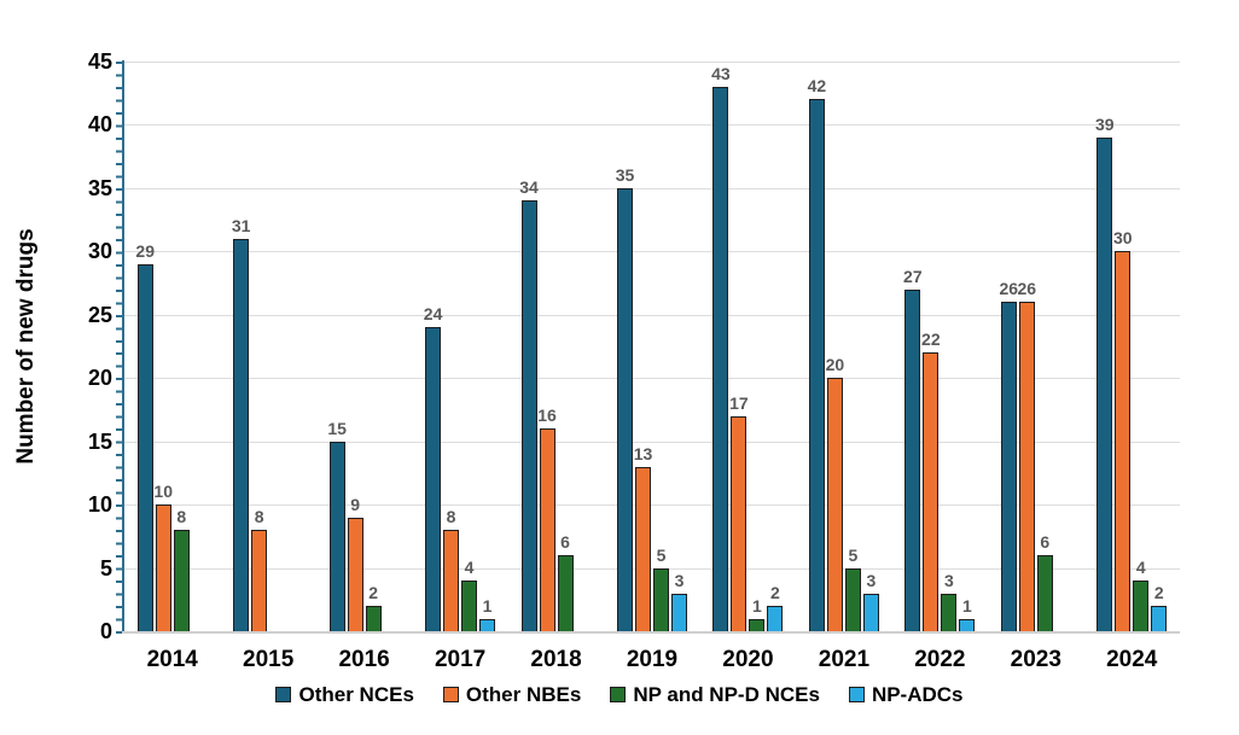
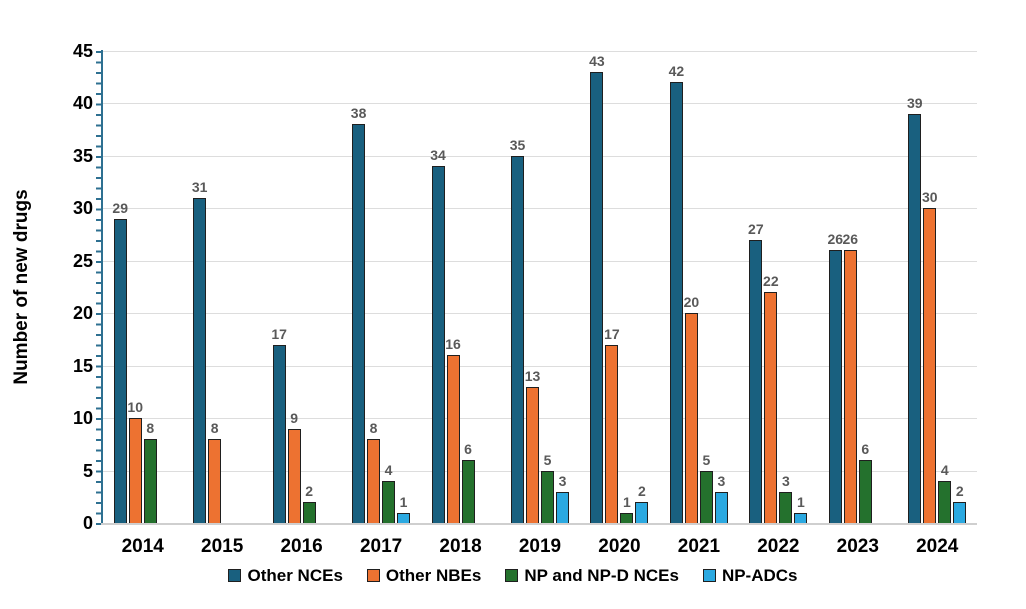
Other NCEs/2016: 15 -> 17
Other NCEs/2017: 24 -> 38
